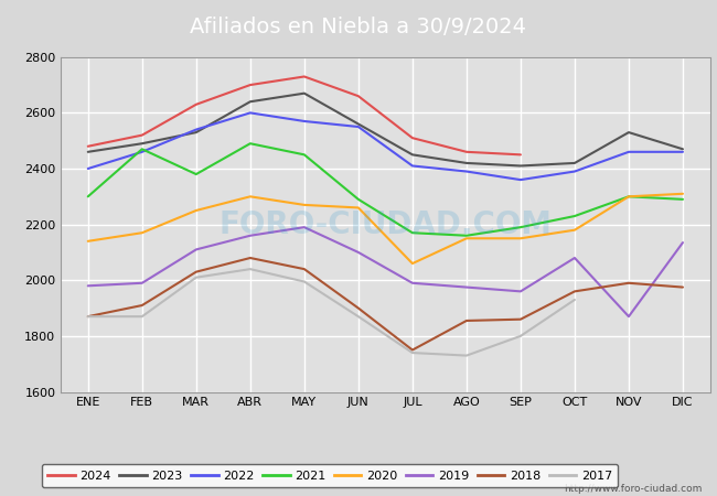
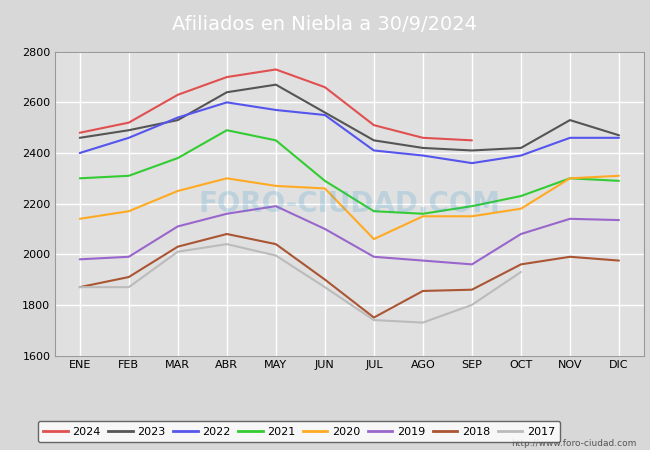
2021/FEB: 2470 -> 2310
2019/NOV: 1870 -> 2140
